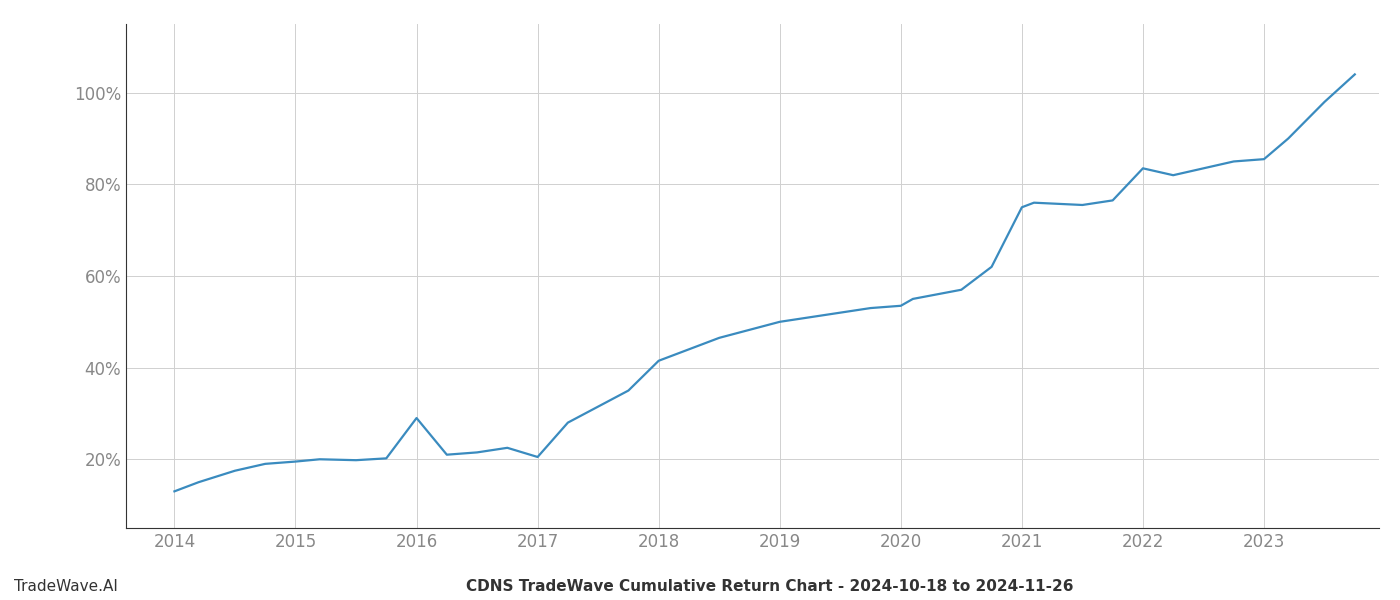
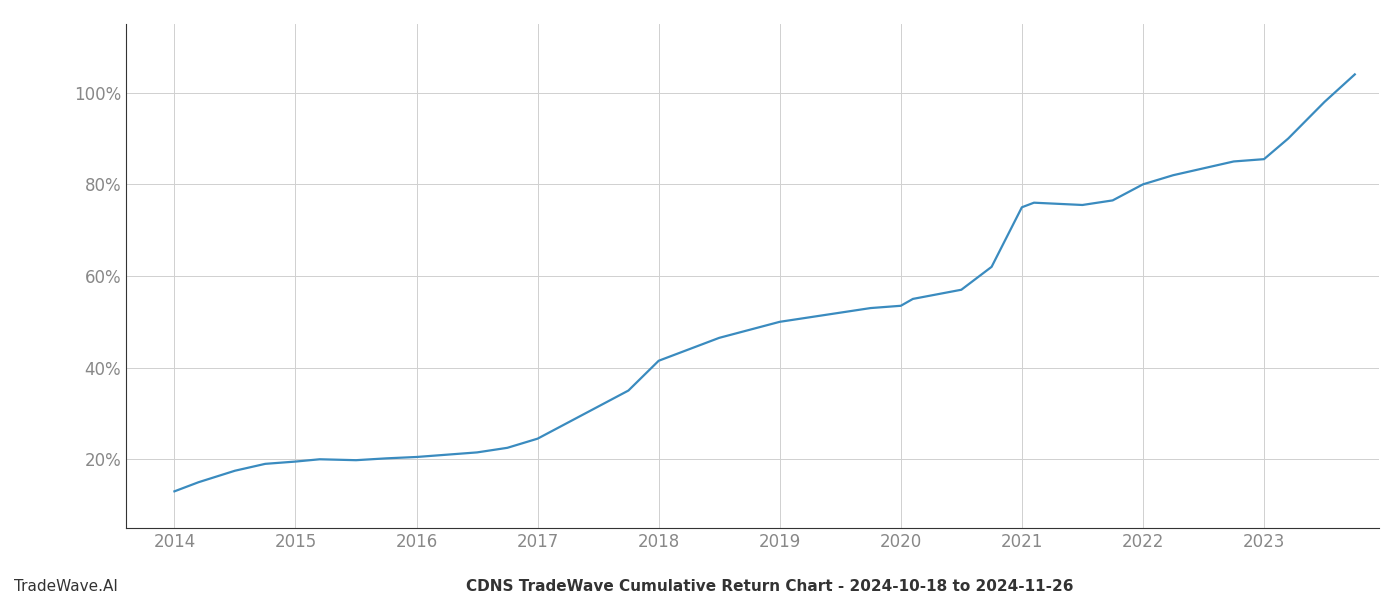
2016: 29.0% -> 20.5%
2017: 20.5% -> 24.5%
2022: 83.5% -> 80.0%
